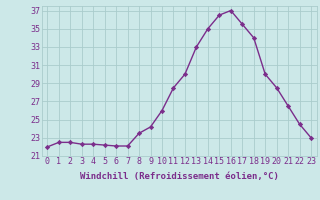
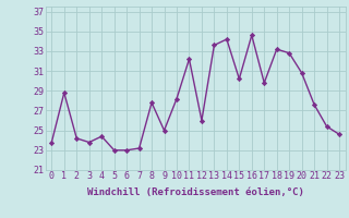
0: 22.0 -> 23.8
1: 22.5 -> 28.8
2: 22.5 -> 24.2
3: 22.3 -> 23.8
4: 22.3 -> 24.4
5: 22.2 -> 23.0
6: 22.1 -> 23.0
7: 22.1 -> 23.2
8: 23.5 -> 27.8
9: 24.2 -> 25.0
10: 26.0 -> 28.2
11: 28.5 -> 32.2
12: 30.0 -> 26.0
13: 33.0 -> 33.6
14: 35.0 -> 34.2
15: 36.5 -> 30.2
16: 37.0 -> 34.6
17: 35.5 -> 29.8
18: 34.0 -> 33.2
19: 30.0 -> 32.8
20: 28.5 -> 30.8
21: 26.5 -> 27.6
22: 24.5 -> 25.4
23: 23.0 -> 24.6
